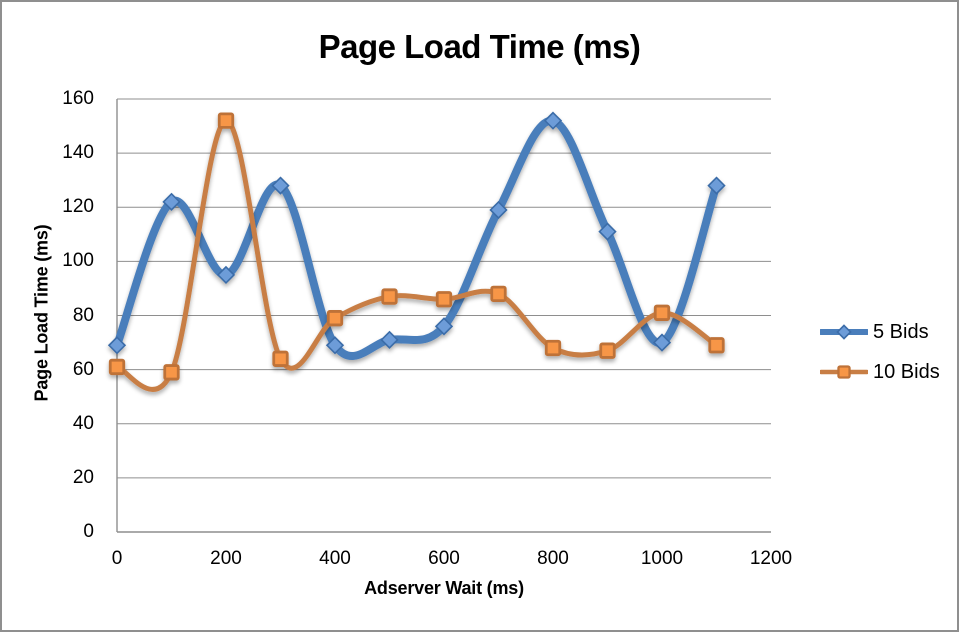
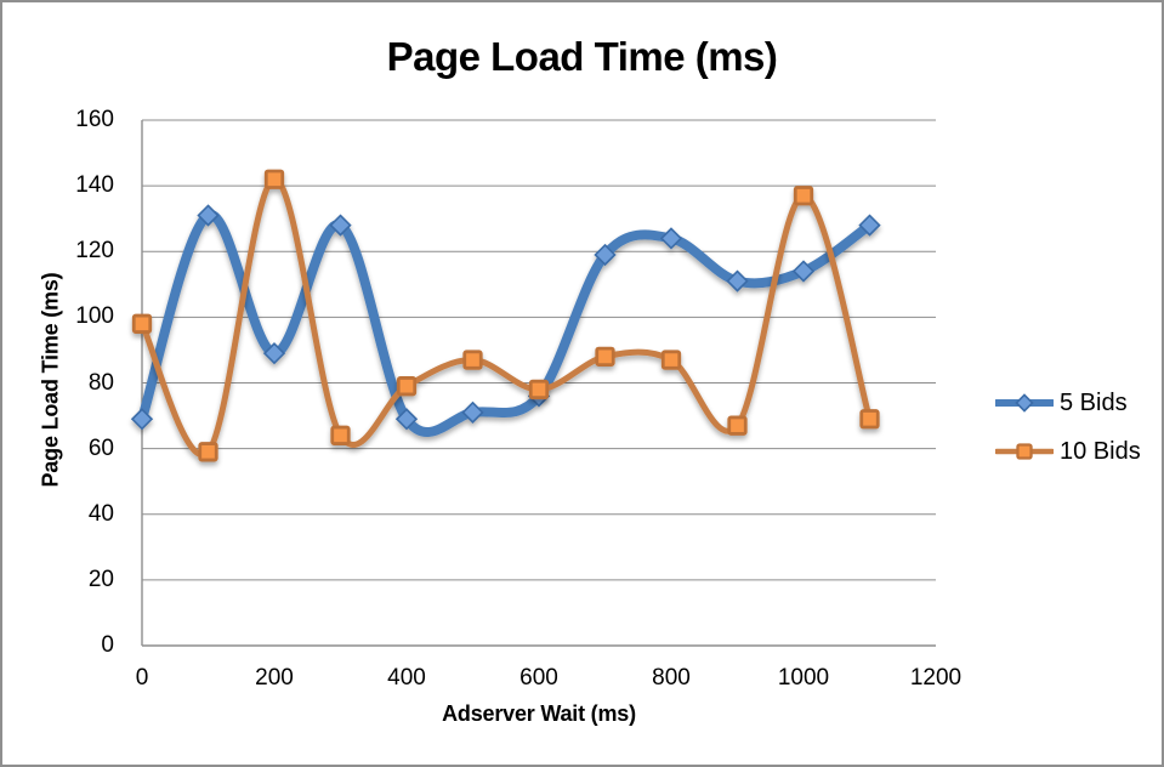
10 Bids/0: 61 -> 98
5 Bids/100: 122 -> 131
5 Bids/200: 95 -> 89
10 Bids/200: 152 -> 142
10 Bids/600: 86 -> 78
5 Bids/800: 152 -> 124
10 Bids/800: 68 -> 87
5 Bids/1000: 70 -> 114
10 Bids/1000: 81 -> 137
